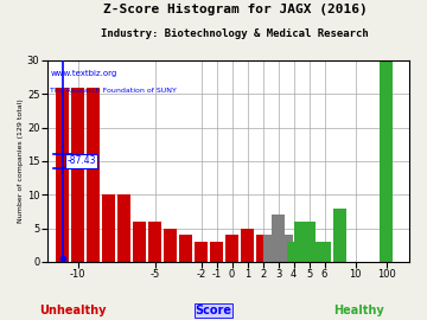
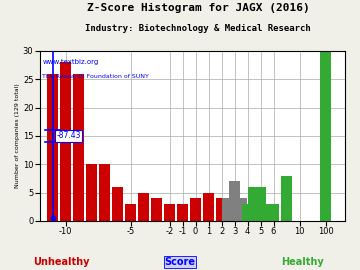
-10: 26 -> 28
-5: 6 -> 3
